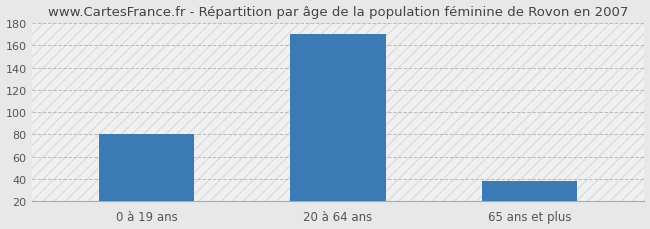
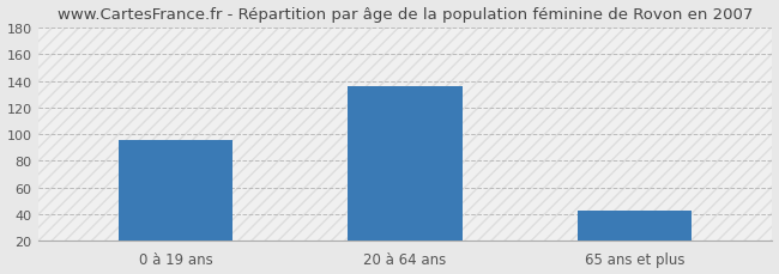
0 à 19 ans: 80 -> 96
20 à 64 ans: 170 -> 136
65 ans et plus: 38 -> 43
